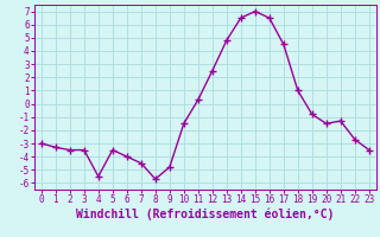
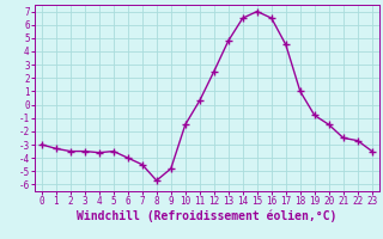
4: -5.5 -> -3.6
21: -1.3 -> -2.5
